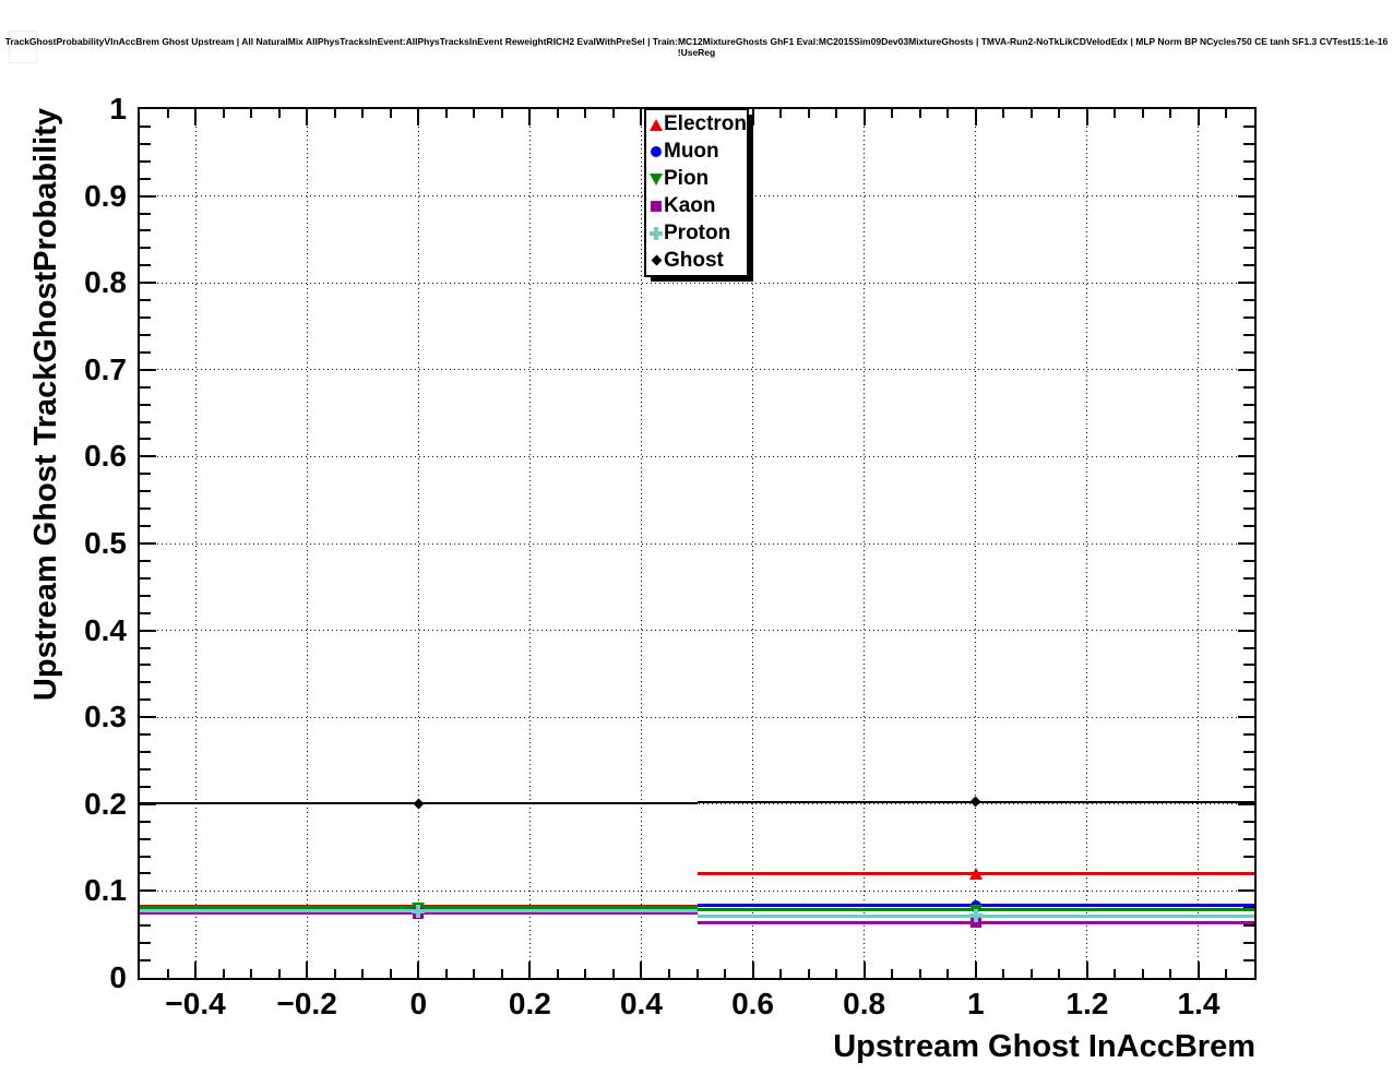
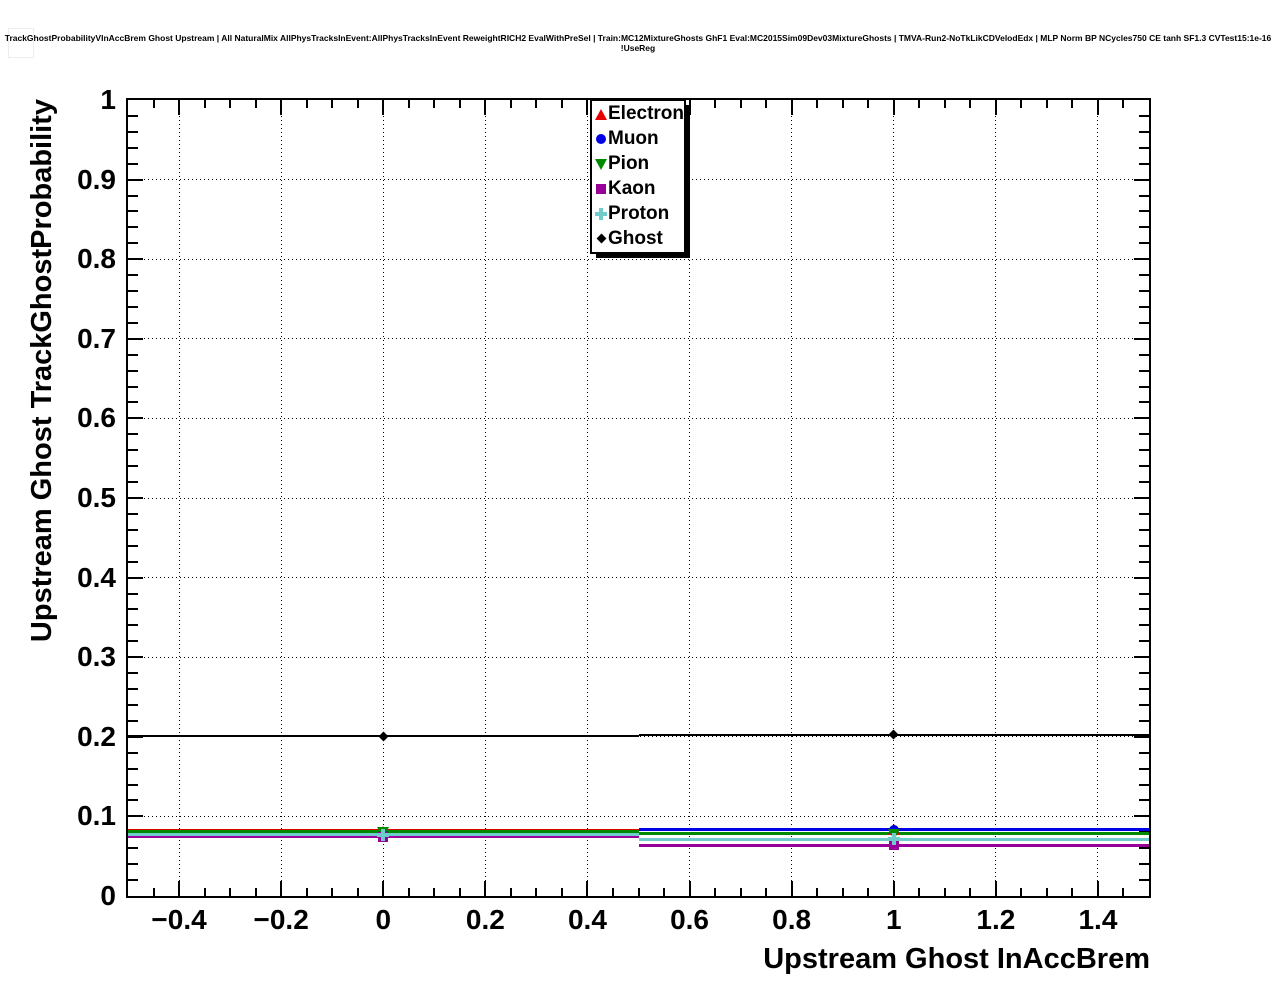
Electron/1: 0.12 -> 0.08
